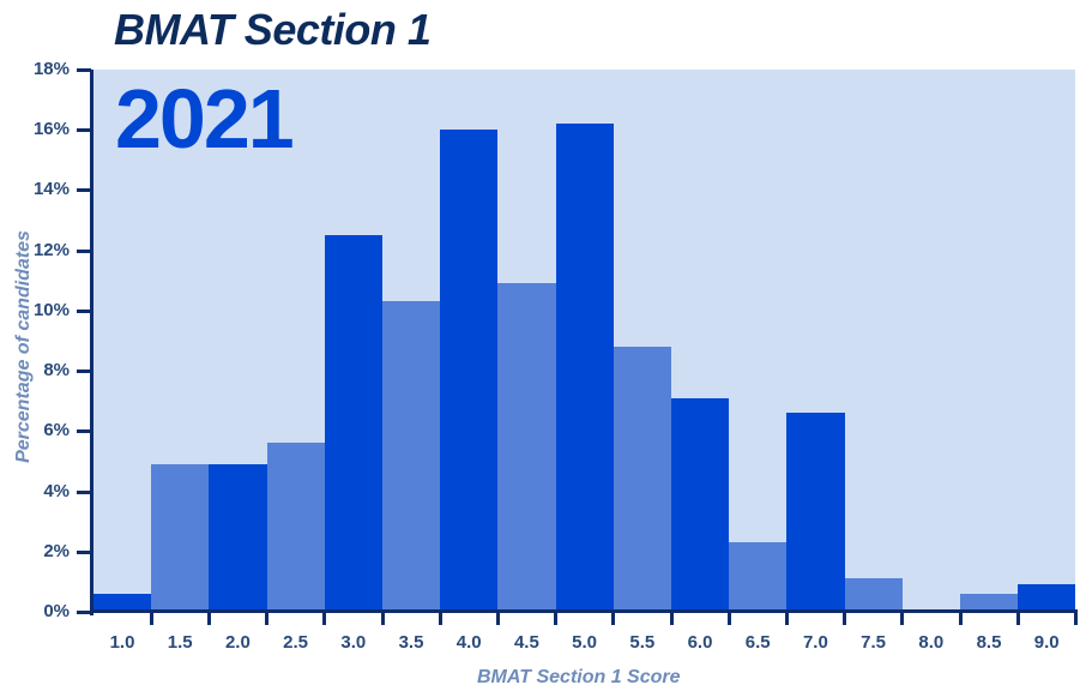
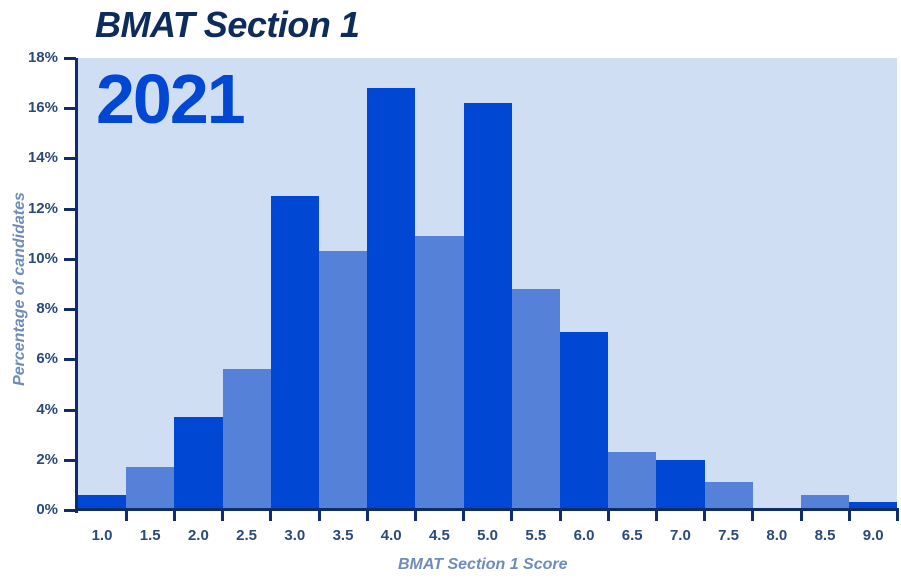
1.5: 4.9% -> 1.7%
2.0: 4.9% -> 3.7%
4.0: 16.0% -> 16.8%
7.0: 6.6% -> 2.0%
9.0: 0.9% -> 0.3%
